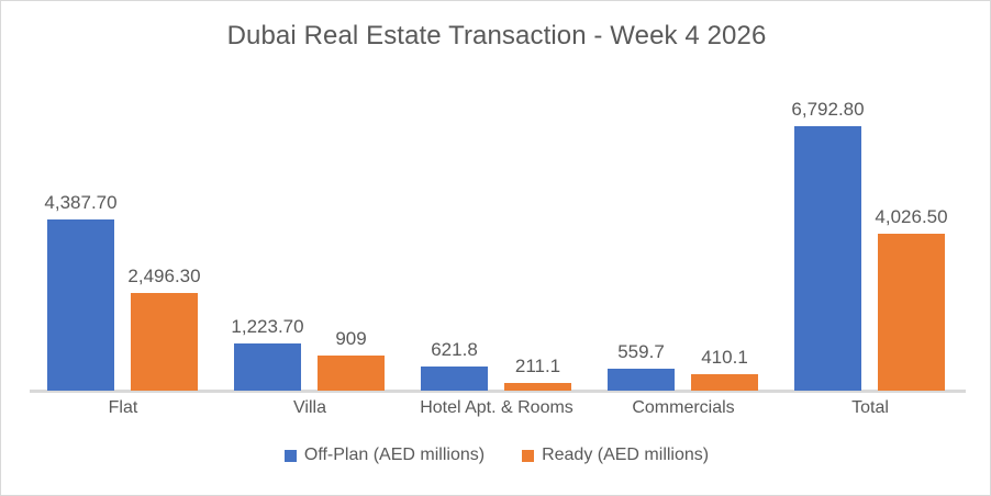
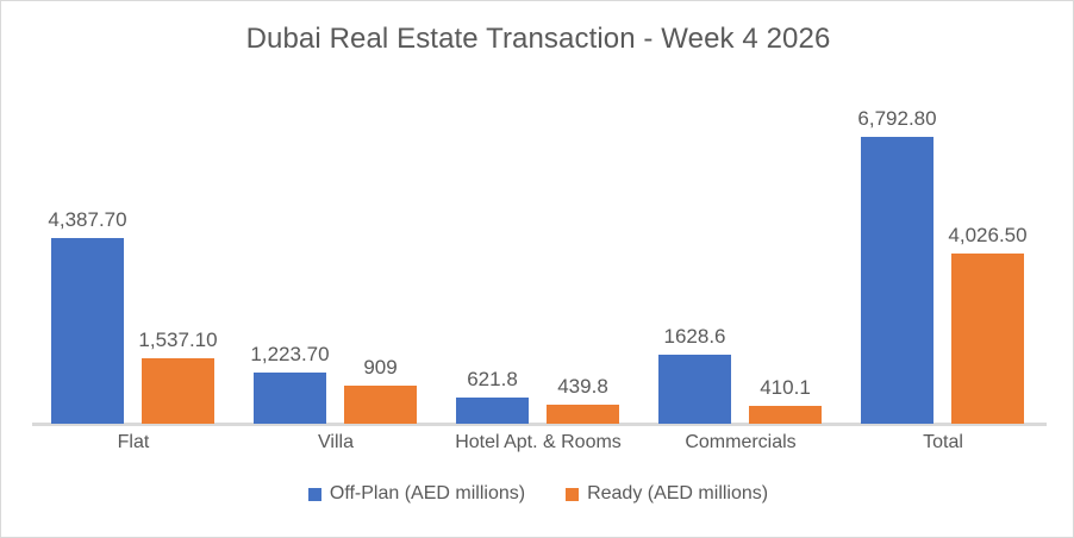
Ready (AED millions)/Flat: 2,496.30 -> 1,537.10
Ready (AED millions)/Hotel Apt. & Rooms: 211.1 -> 439.8
Off-Plan (AED millions)/Commercials: 559.7 -> 1628.6
